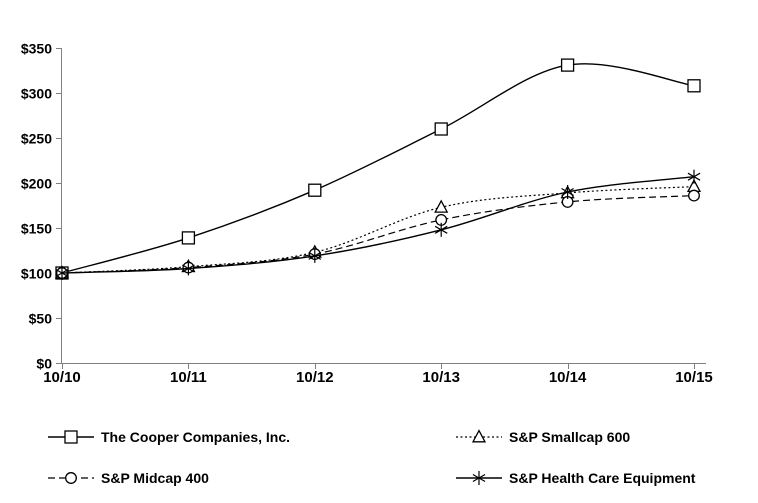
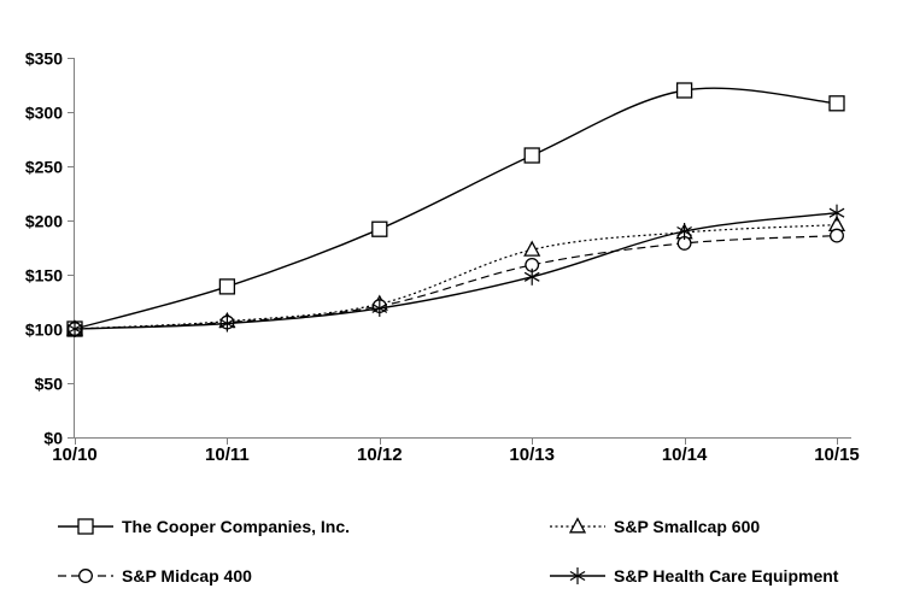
The Cooper Companies, Inc./10/14: $330 -> $320
